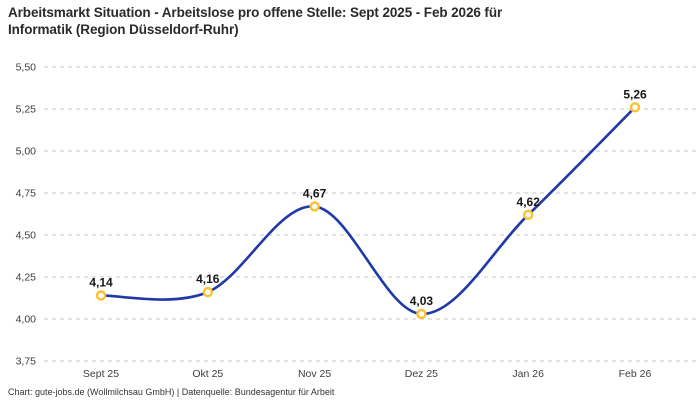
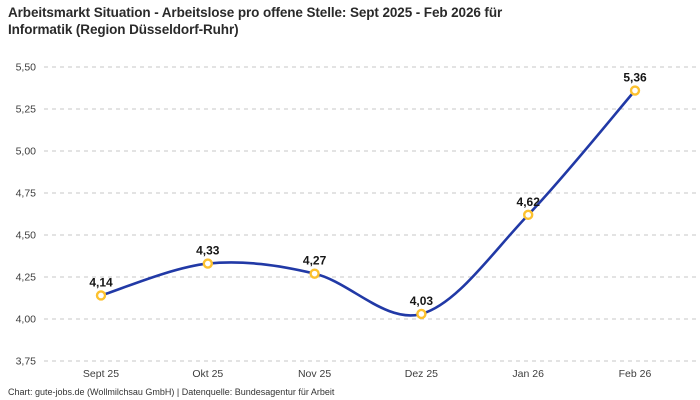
Okt 25: 4,16 -> 4,33
Nov 25: 4,67 -> 4,27
Feb 26: 5,26 -> 5,36
